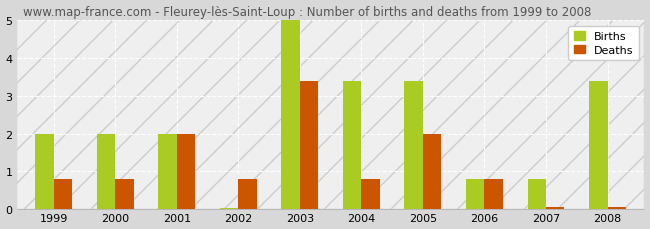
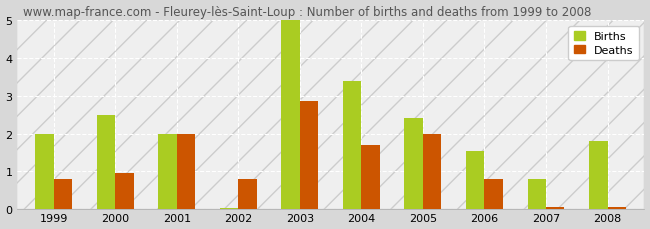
Births/2000: 2.00 -> 2.50
Deaths/2000: 0.80 -> 0.95
Deaths/2003: 3.40 -> 2.85
Deaths/2004: 0.80 -> 1.70
Births/2005: 3.40 -> 2.40
Births/2006: 0.80 -> 1.55
Births/2008: 3.40 -> 1.80
